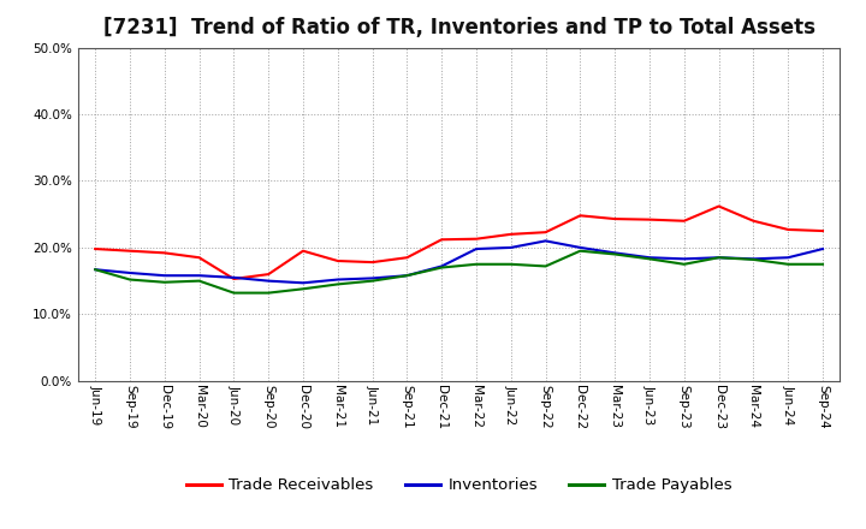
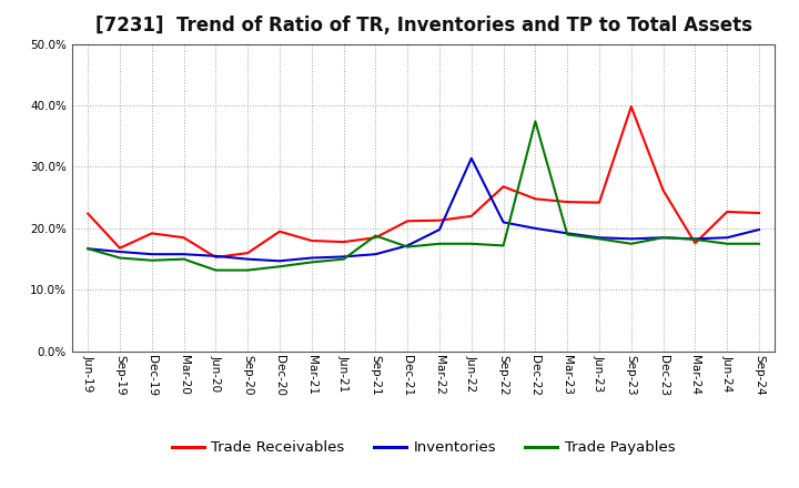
Trade Receivables/Jun-19: 19.8% -> 22.4%
Trade Receivables/Sep-19: 19.5% -> 16.8%
Trade Payables/Sep-21: 15.8% -> 18.8%
Inventories/Jun-22: 20.0% -> 31.4%
Trade Receivables/Sep-22: 22.3% -> 26.8%
Trade Payables/Dec-22: 19.5% -> 37.4%
Trade Receivables/Sep-23: 24.0% -> 39.8%
Trade Receivables/Mar-24: 24.0% -> 17.6%
